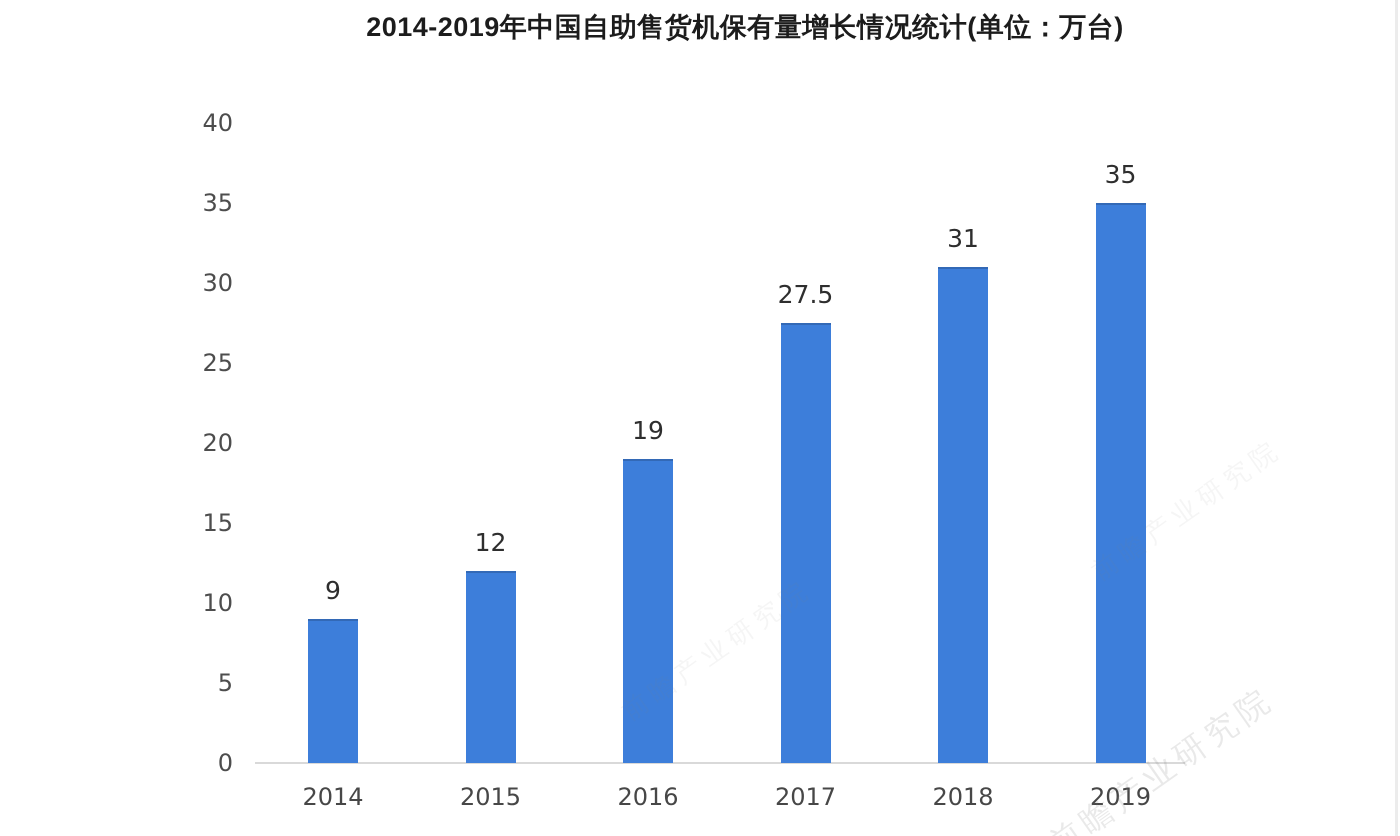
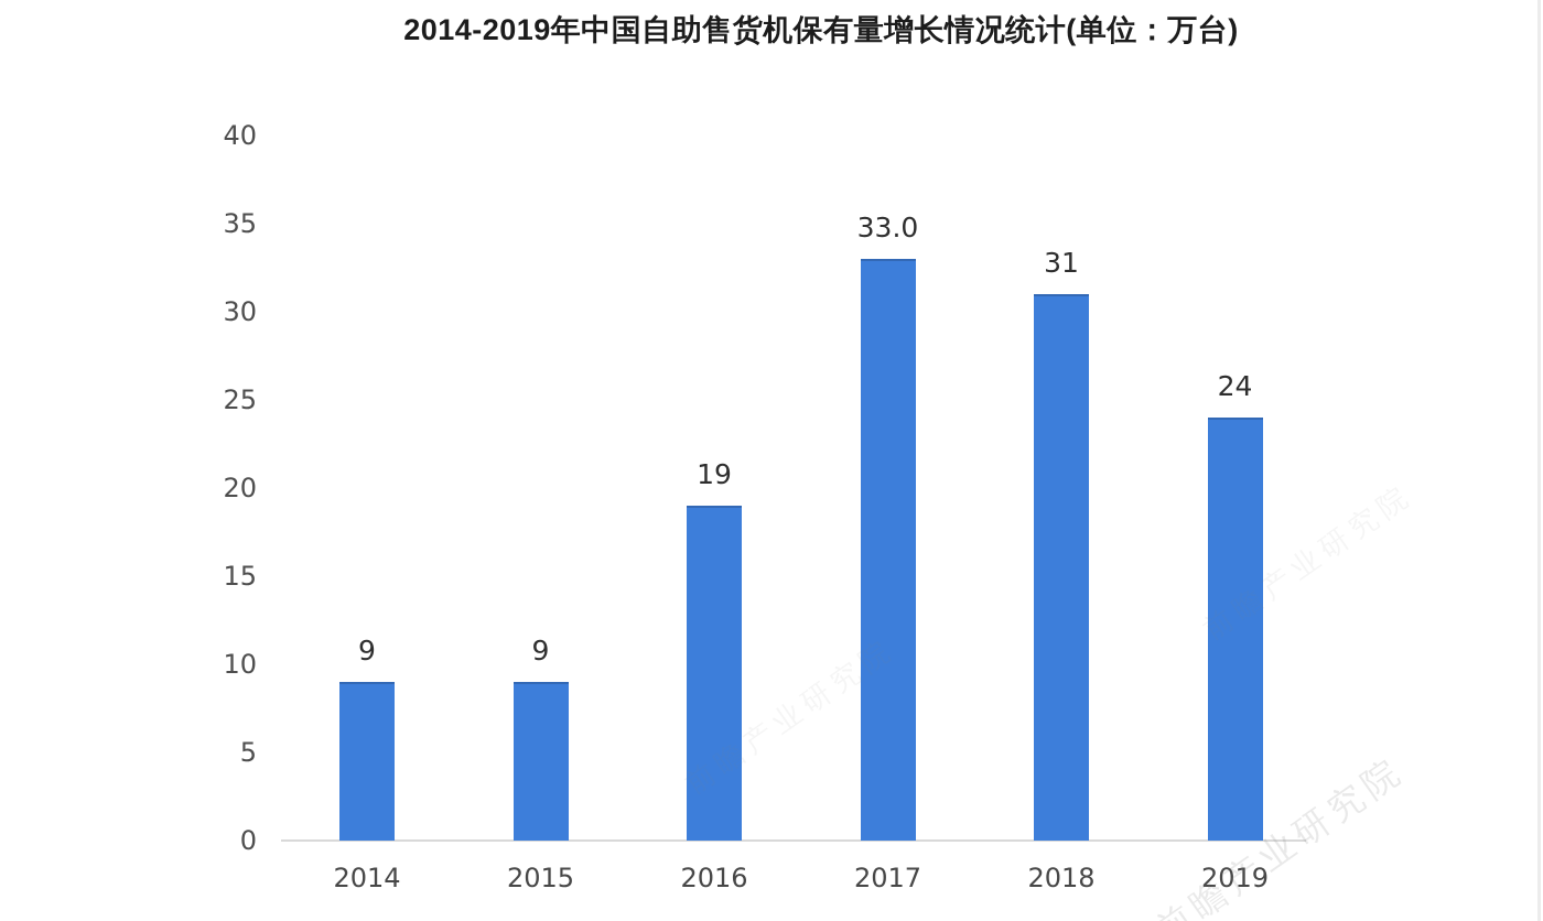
2015: 12 -> 9
2017: 27.5 -> 33.0
2019: 35 -> 24
